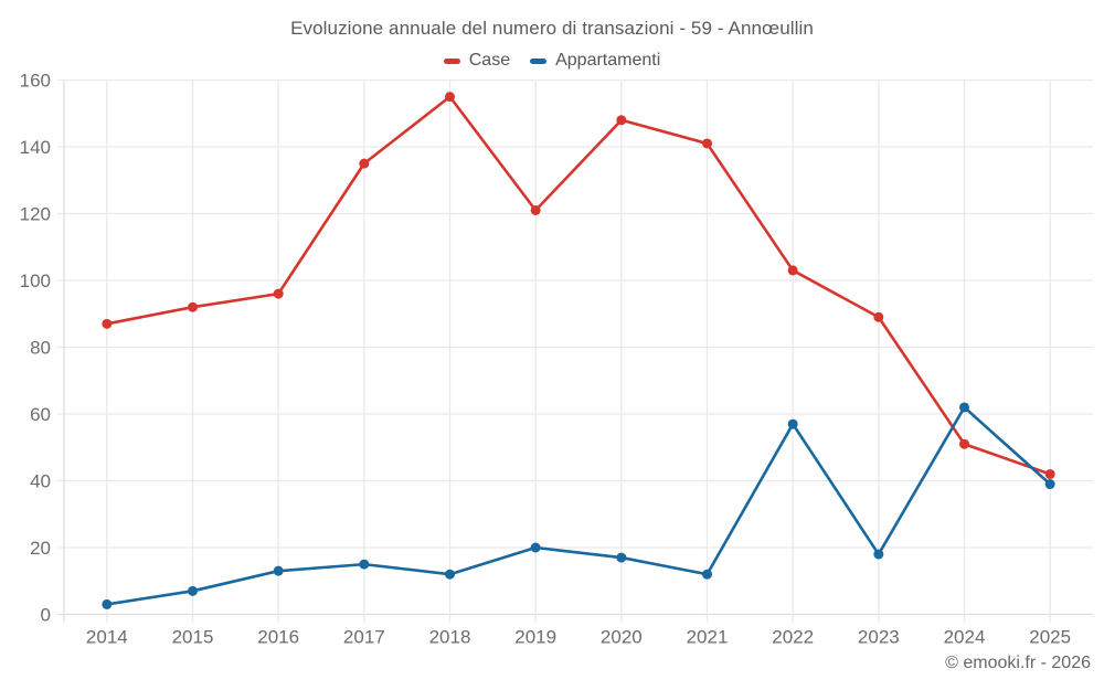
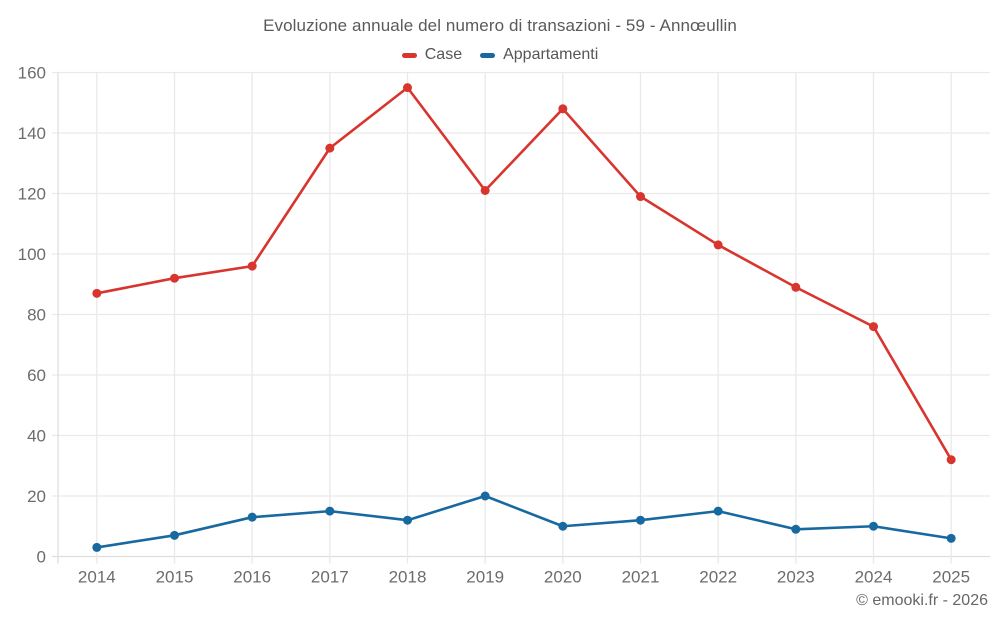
Appartamenti/2020: 17 -> 10
Case/2021: 141 -> 119
Appartamenti/2022: 57 -> 15
Appartamenti/2023: 18 -> 9
Case/2024: 51 -> 76
Appartamenti/2024: 62 -> 10
Case/2025: 42 -> 32
Appartamenti/2025: 39 -> 6
